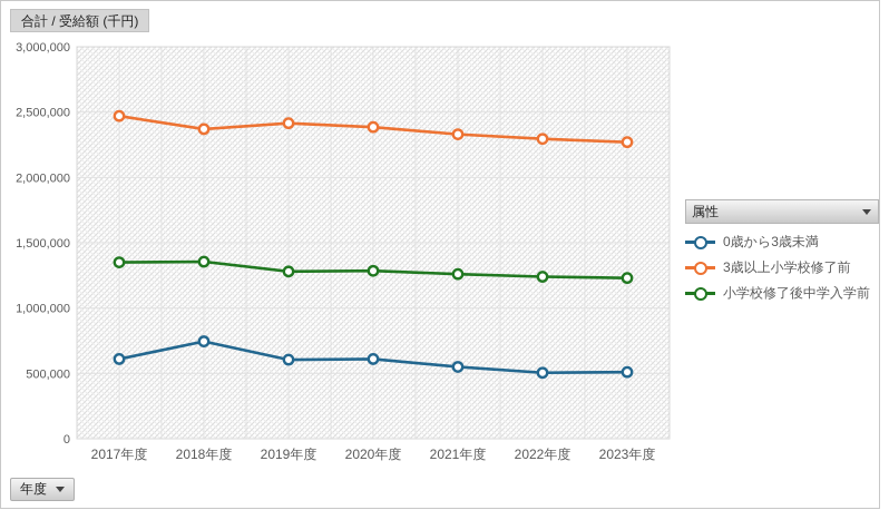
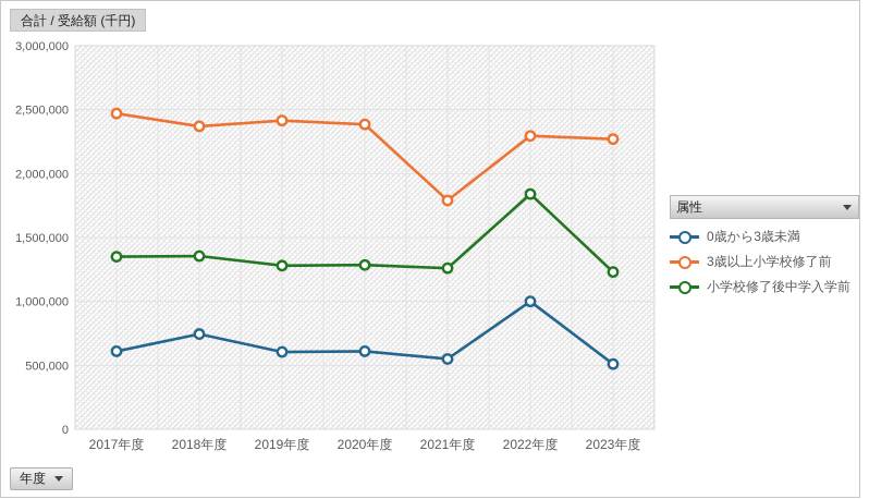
3歳以上小学校修了前/2021年度: 2330000 -> 1790000
0歳から3歳未満/2022年度: 500000 -> 1000000
小学校修了後中学入学前/2022年度: 1240000 -> 1840000
